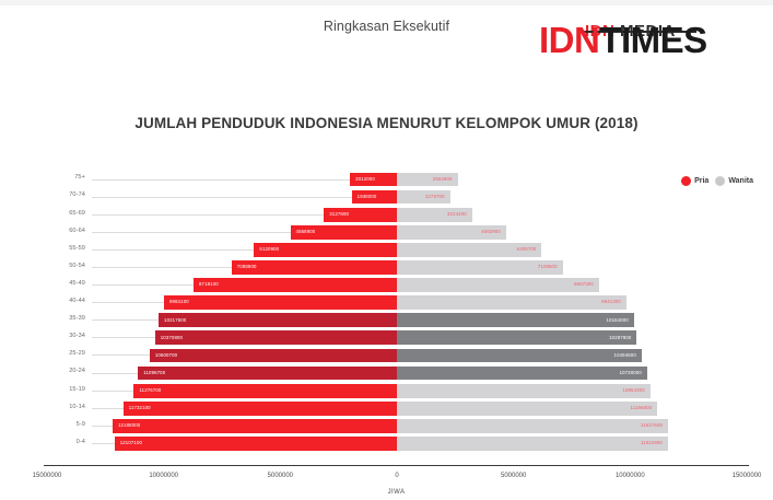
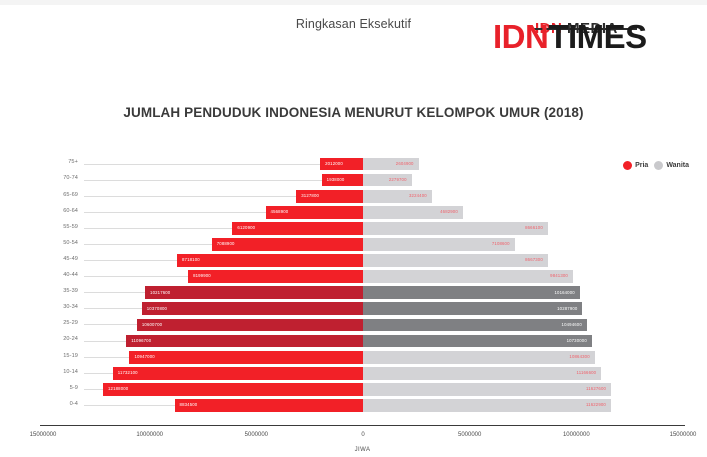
Wanita/55-59: 6208700 -> 8666100
Pria/40-44: 9984100 -> 8199900
Pria/15-19: 11276700 -> 10947000
Pria/0-4: 12107100 -> 8834500
